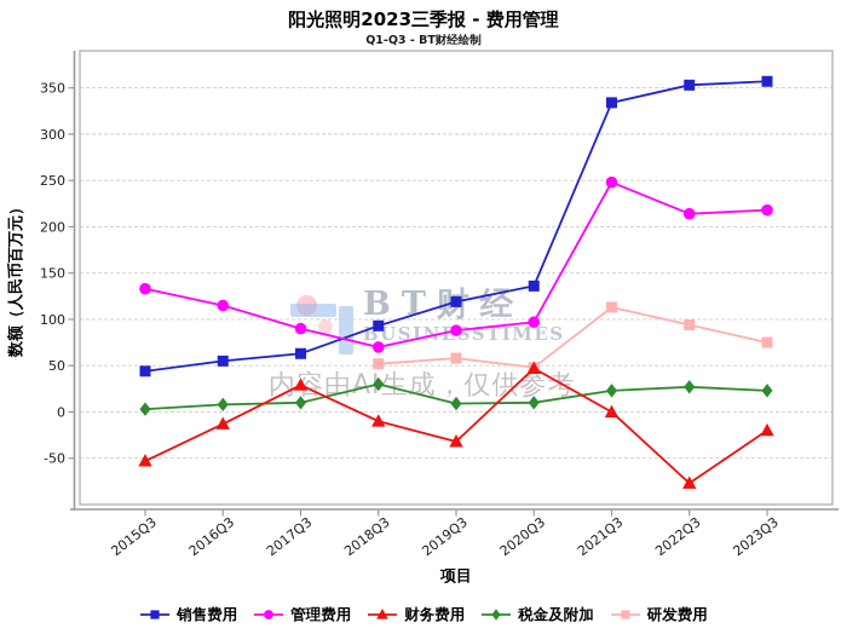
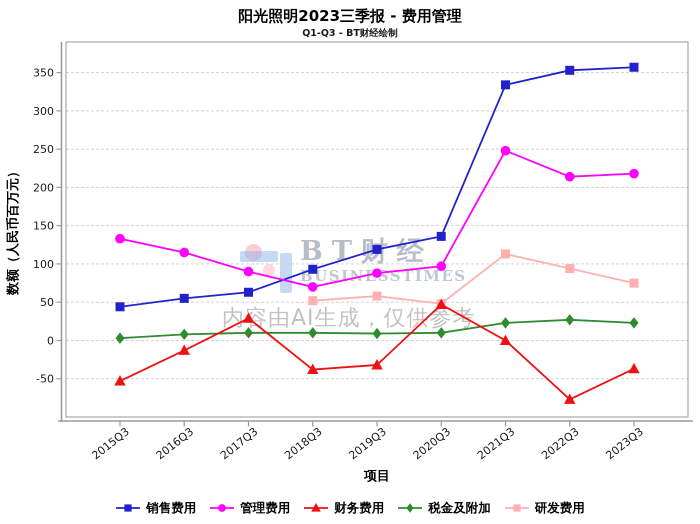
财务费用/2018Q3: -10 -> -40
税金及附加/2018Q3: 30 -> 10
财务费用/2023Q3: -20 -> -40
